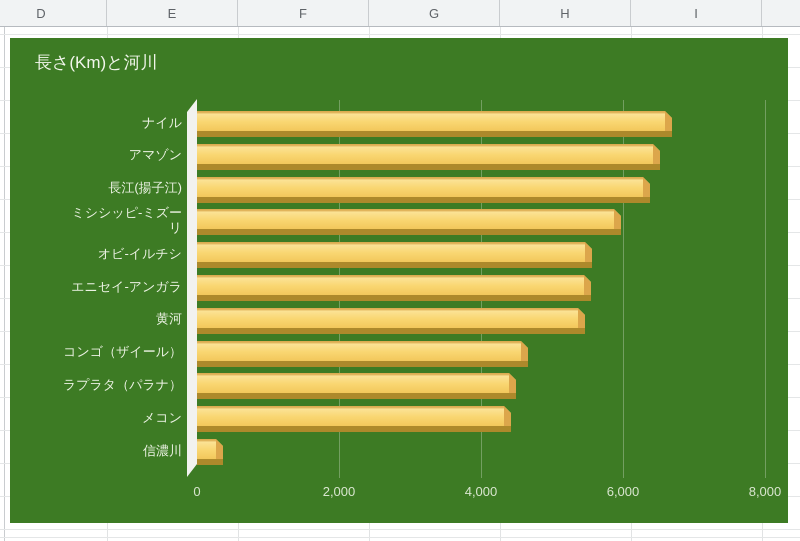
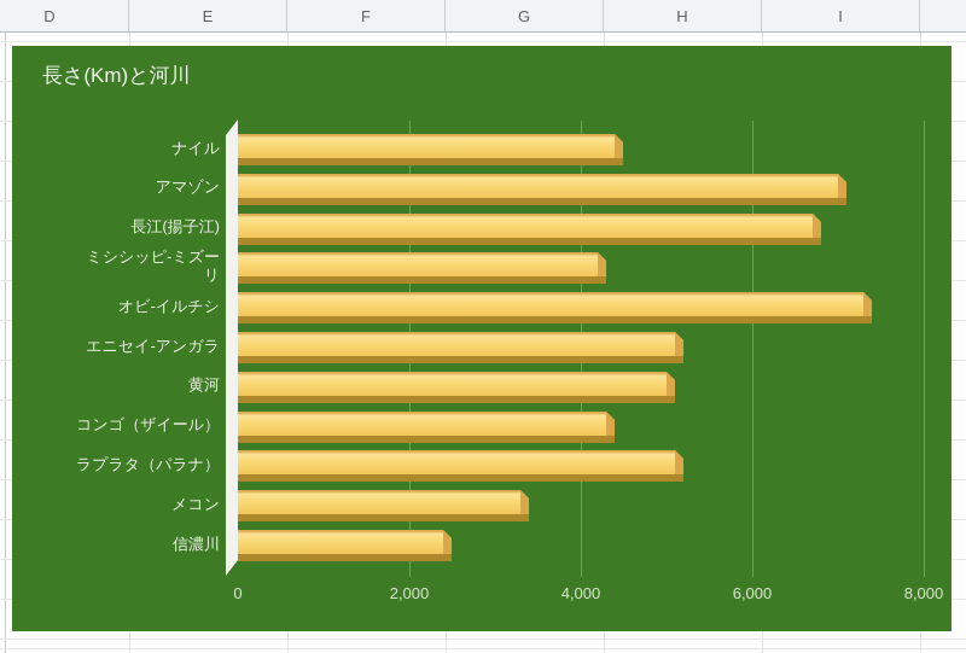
ナイル: 6700 -> 4500
アマゾン: 6500 -> 7100
長江(揚子江): 6400 -> 6800
ミシシッピ-ミズーリ: 6000 -> 4300
オビ-イルチシ: 5600 -> 7400
エニセイ-アンガラ: 5600 -> 5200
黄河: 5500 -> 5100
コンゴ（ザイール）: 4700 -> 4400
ラプラタ（パラナ）: 4500 -> 5200
メコン: 4400 -> 3400
信濃川: 400 -> 2500
